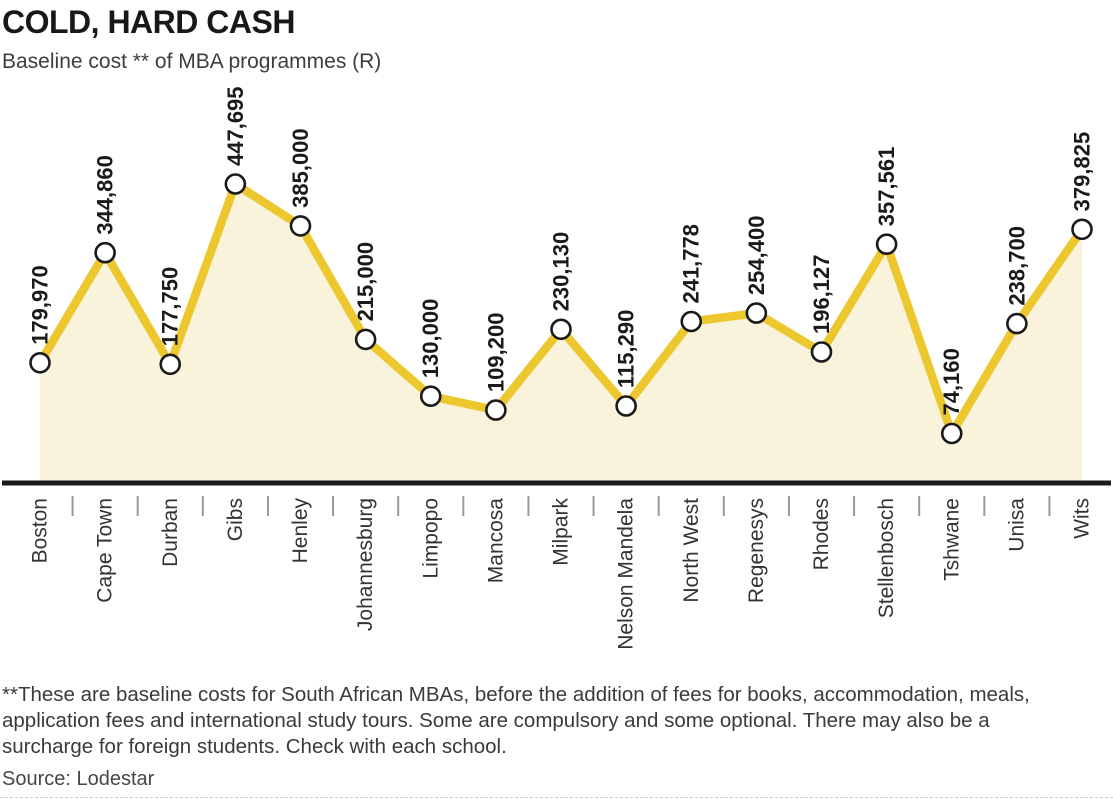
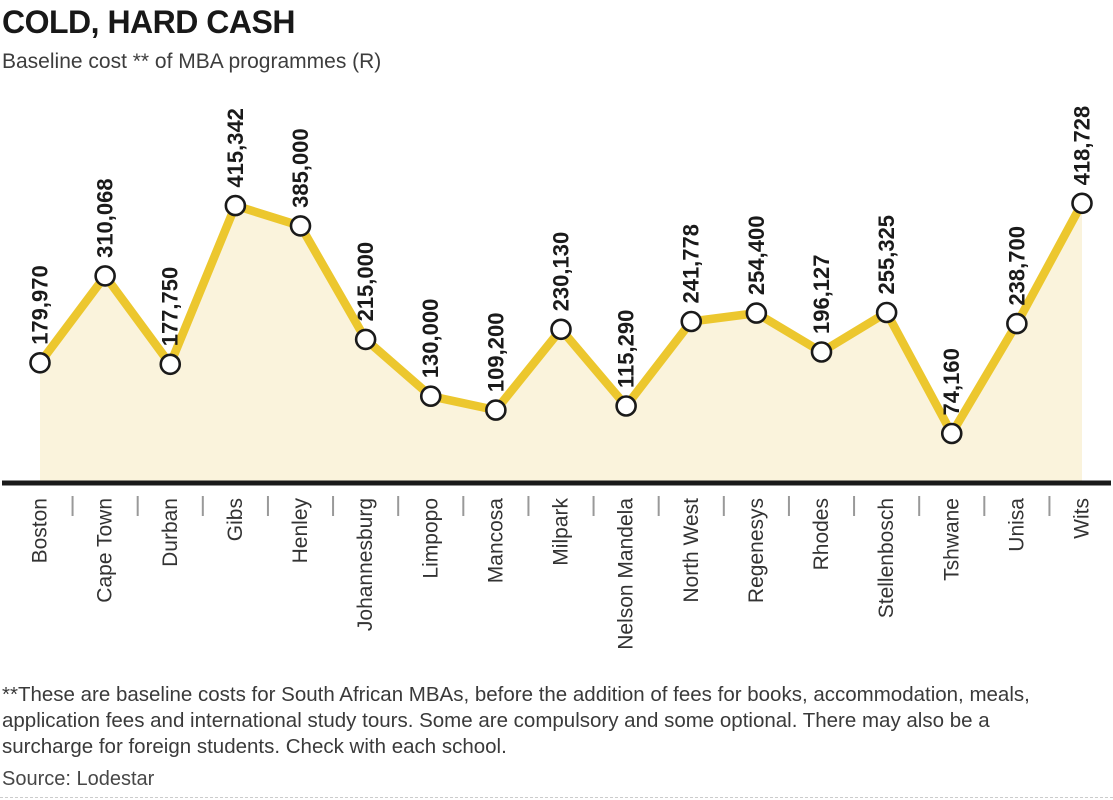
Cape Town: 344,860 -> 310,068
Gibs: 447,695 -> 415,342
Stellenbosch: 357,561 -> 255,325
Wits: 379,825 -> 418,728
